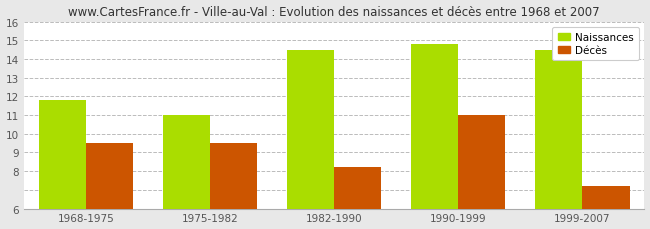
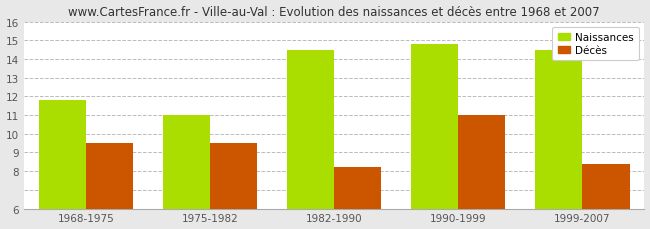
Décès/1999-2007: 7.2 -> 8.4
